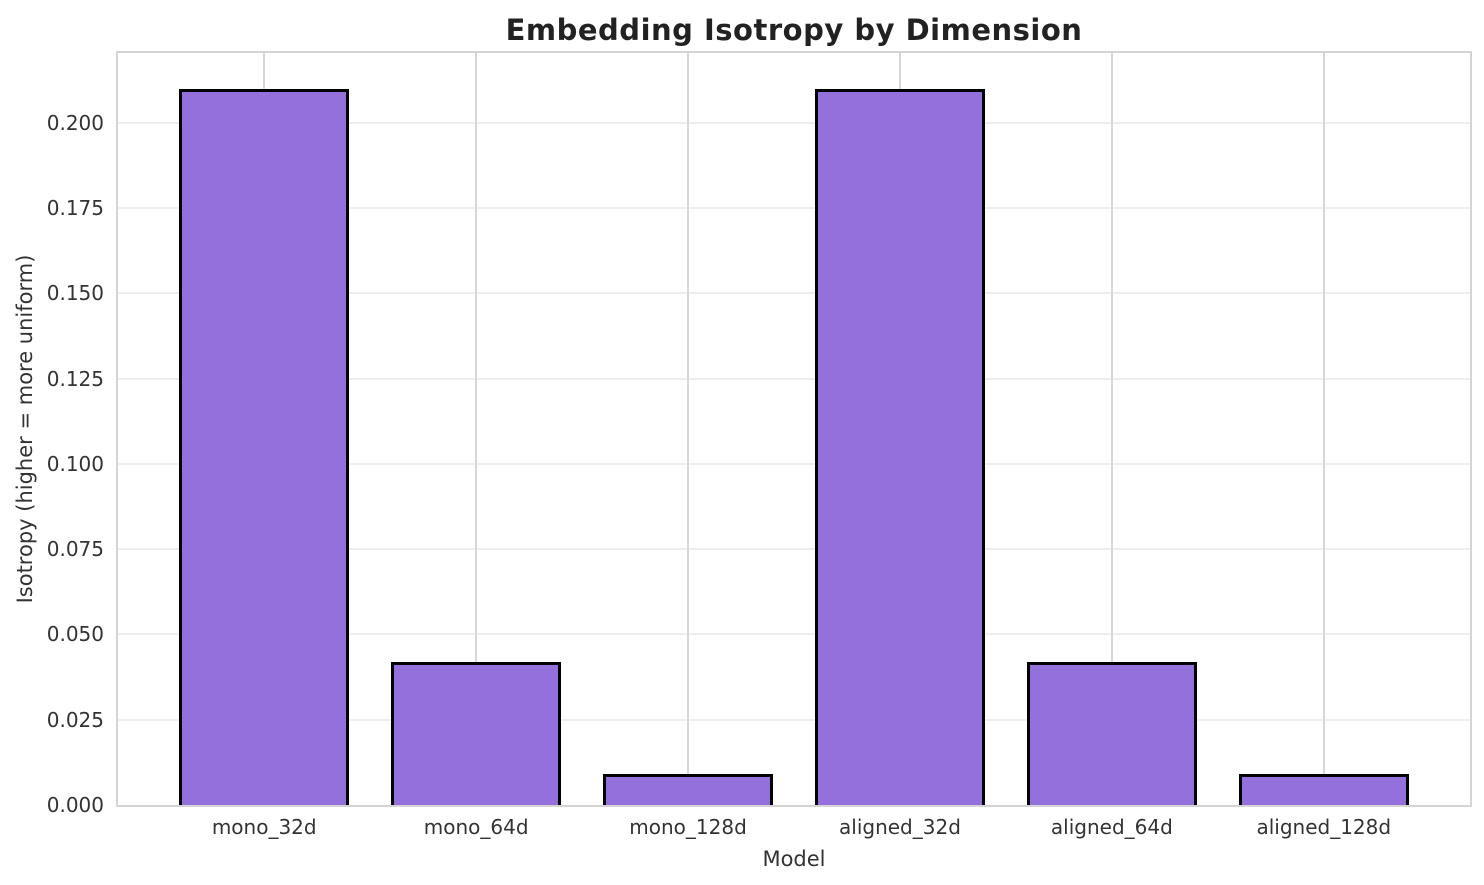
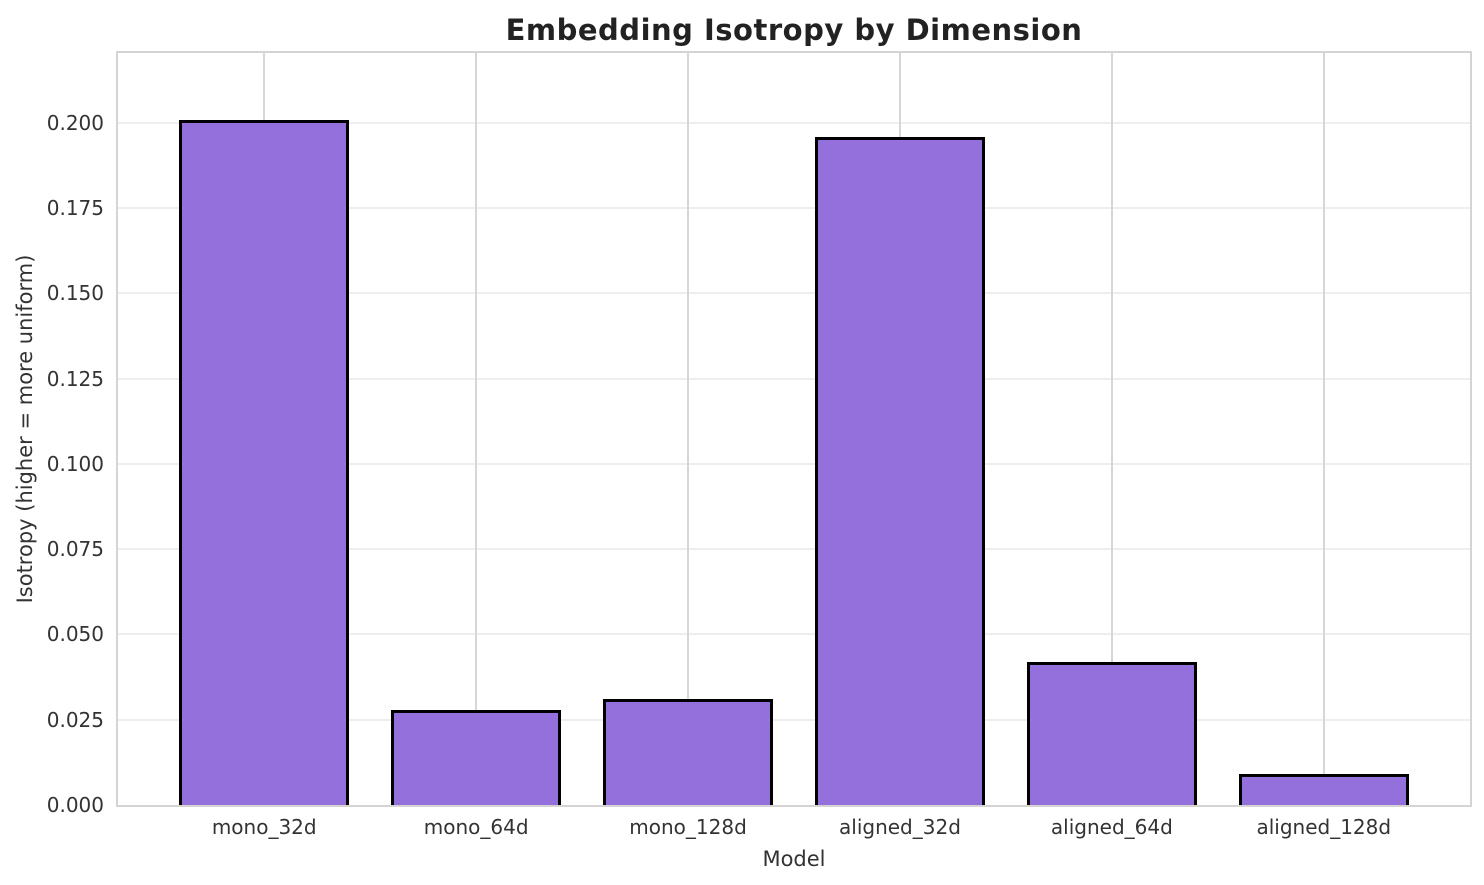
mono_32d: 0.210 -> 0.201
mono_64d: 0.042 -> 0.028
mono_128d: 0.009 -> 0.031
aligned_32d: 0.210 -> 0.196
